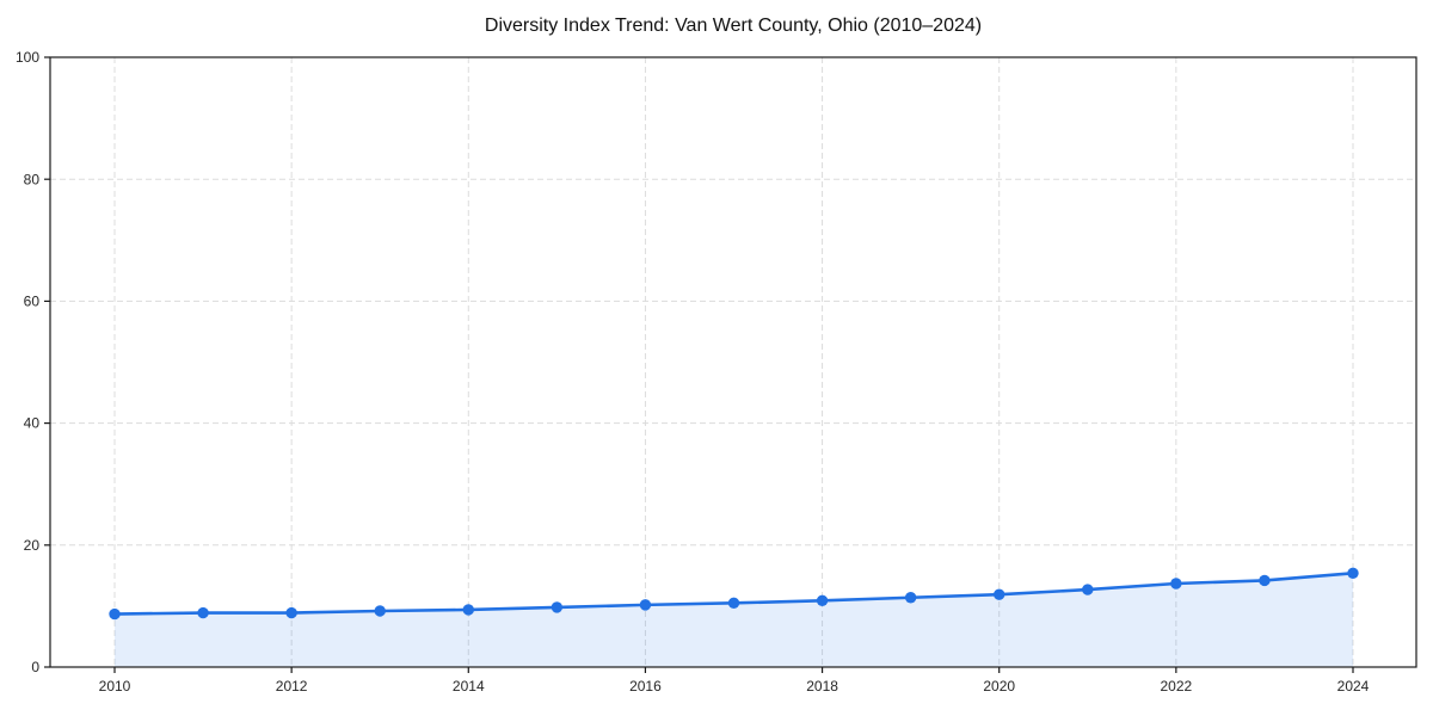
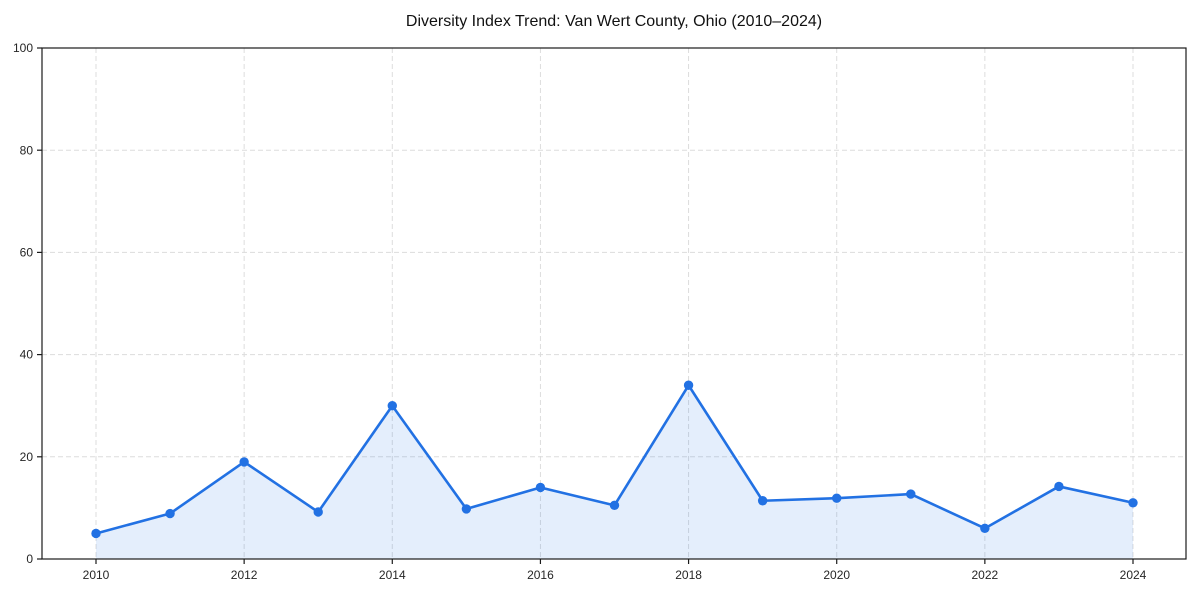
2010: 9 -> 5
2012: 9 -> 19
2014: 9 -> 30
2016: 10 -> 14
2018: 11 -> 34
2022: 14 -> 6
2024: 15 -> 11
